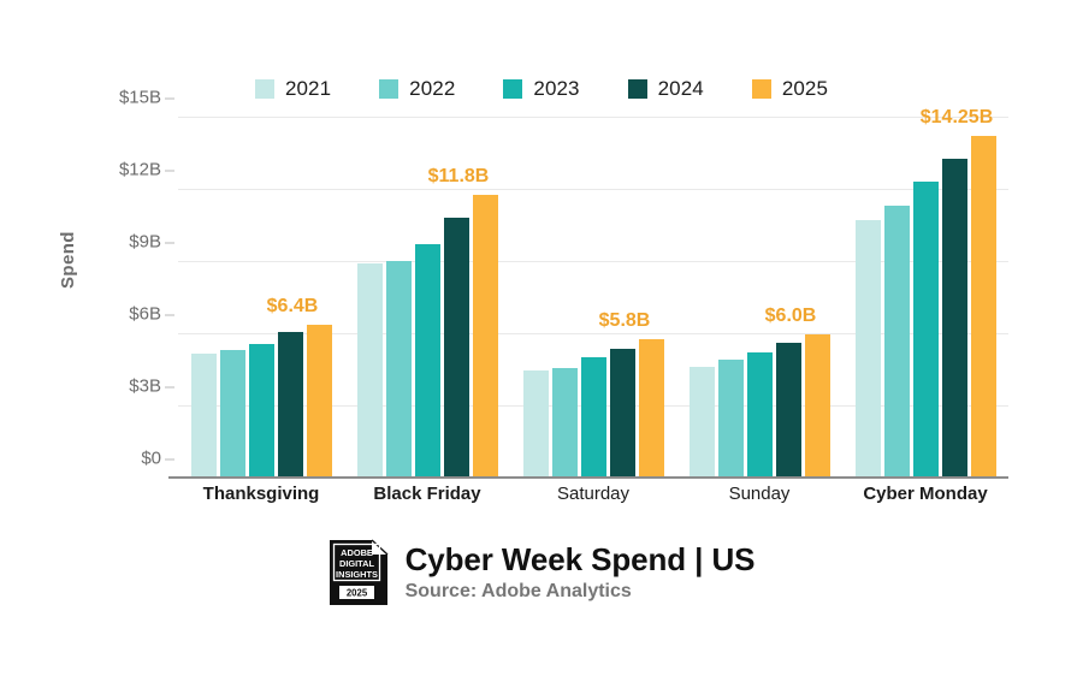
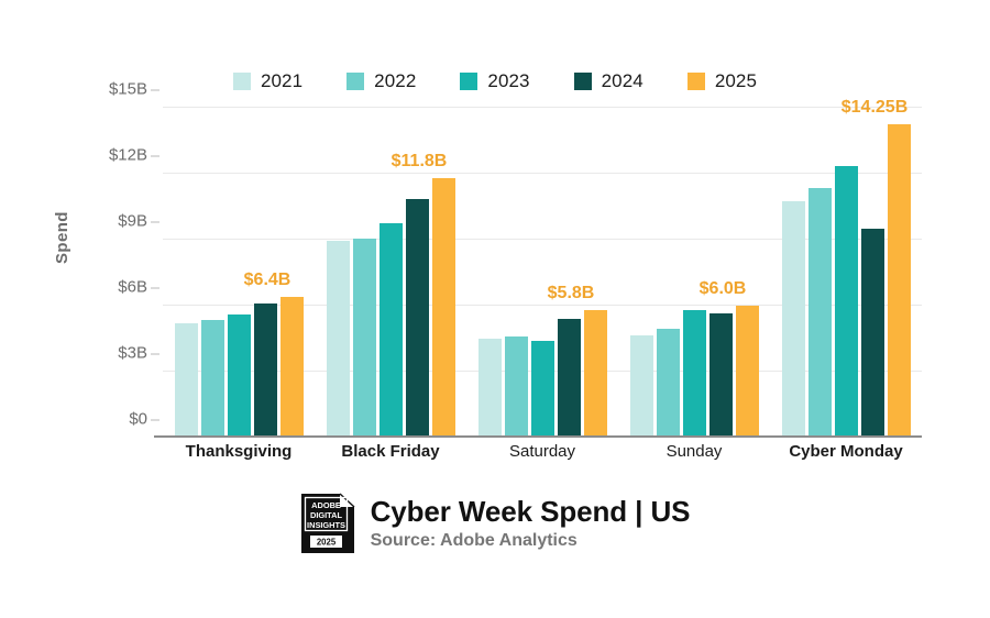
2023/Saturday: $5.0B -> $4.4B
2023/Sunday: $5.2B -> $5.8B
2024/Cyber Monday: $13.3B -> $9.5B
